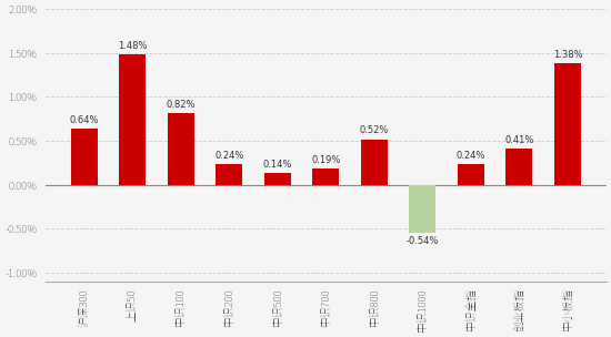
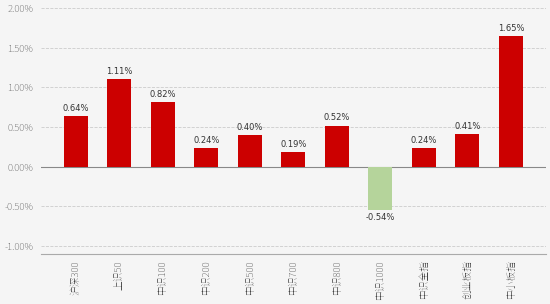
上识50: 1.48% -> 1.11%
中识500: 0.14% -> 0.40%
中小板指: 1.38% -> 1.65%
